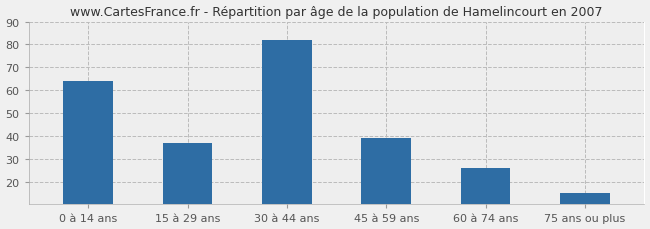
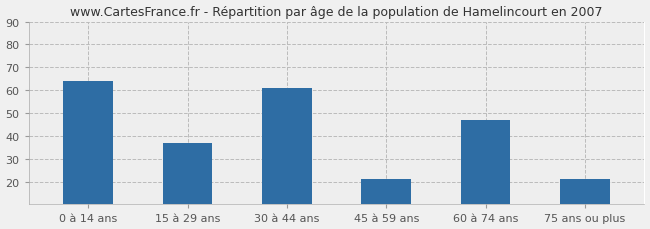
30 à 44 ans: 82 -> 61
45 à 59 ans: 39 -> 21
60 à 74 ans: 26 -> 47
75 ans ou plus: 15 -> 21
